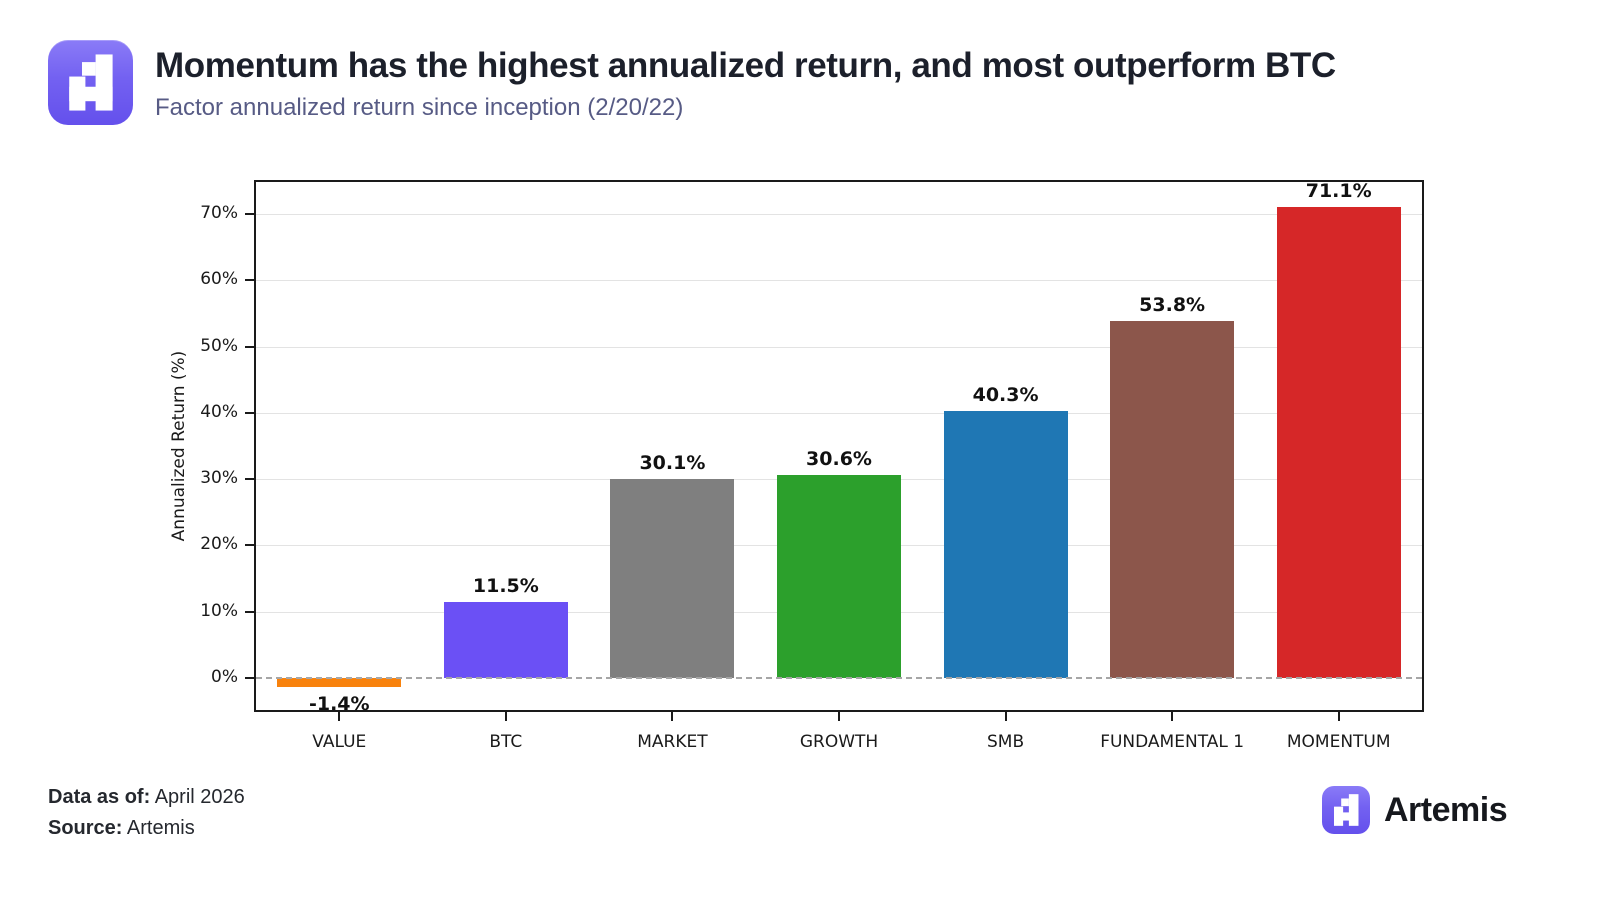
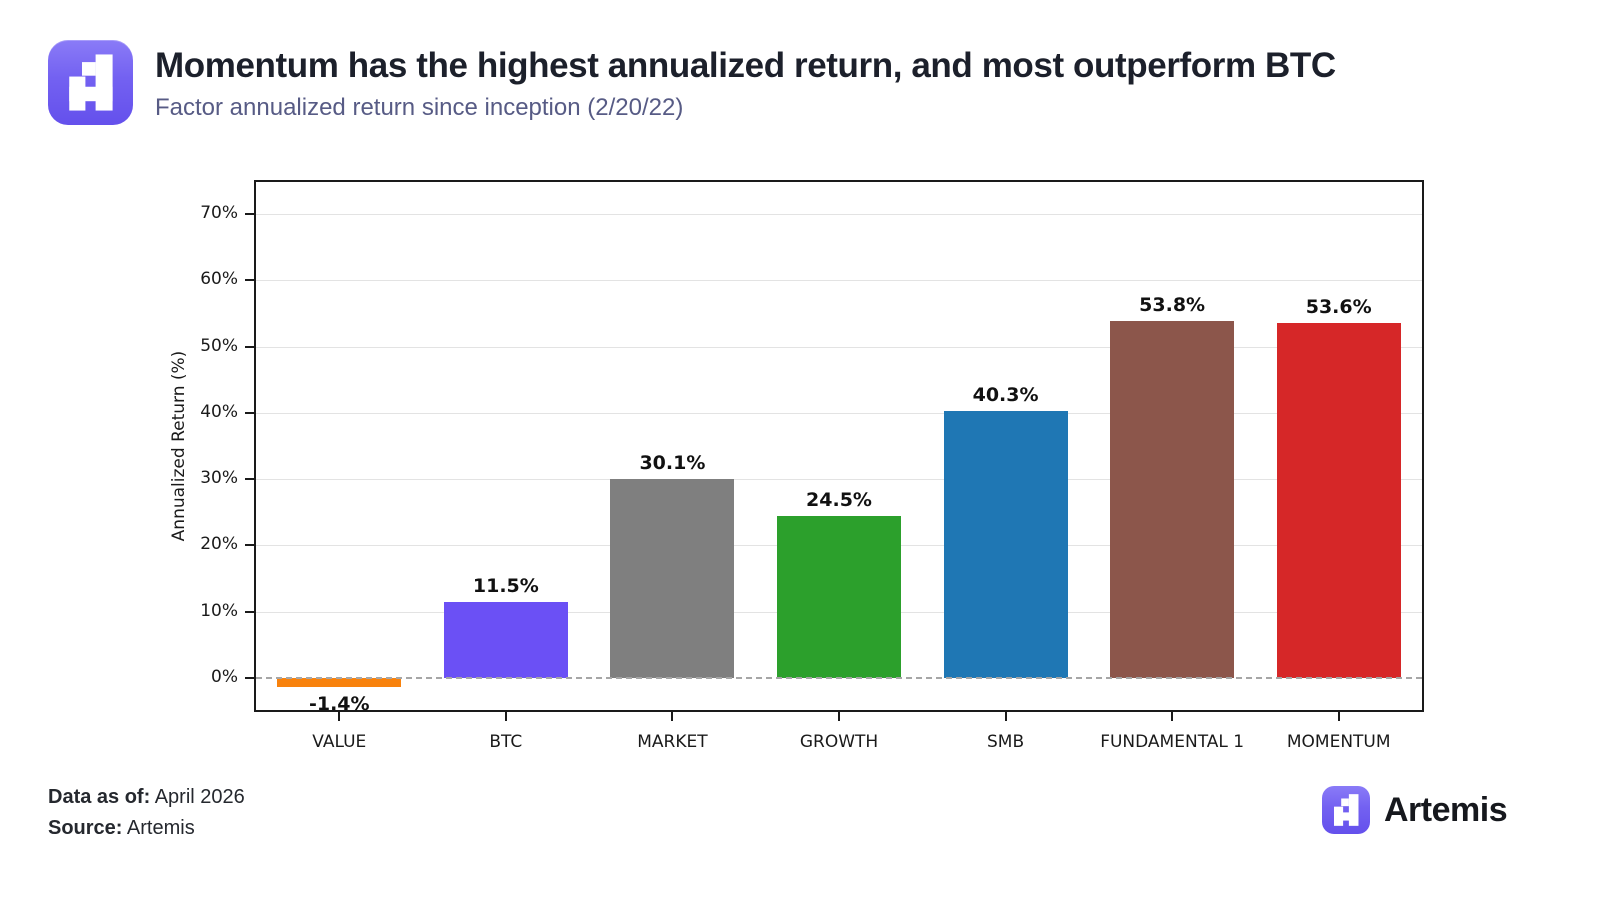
GROWTH: 30.6% -> 24.5%
MOMENTUM: 71.1% -> 53.6%
